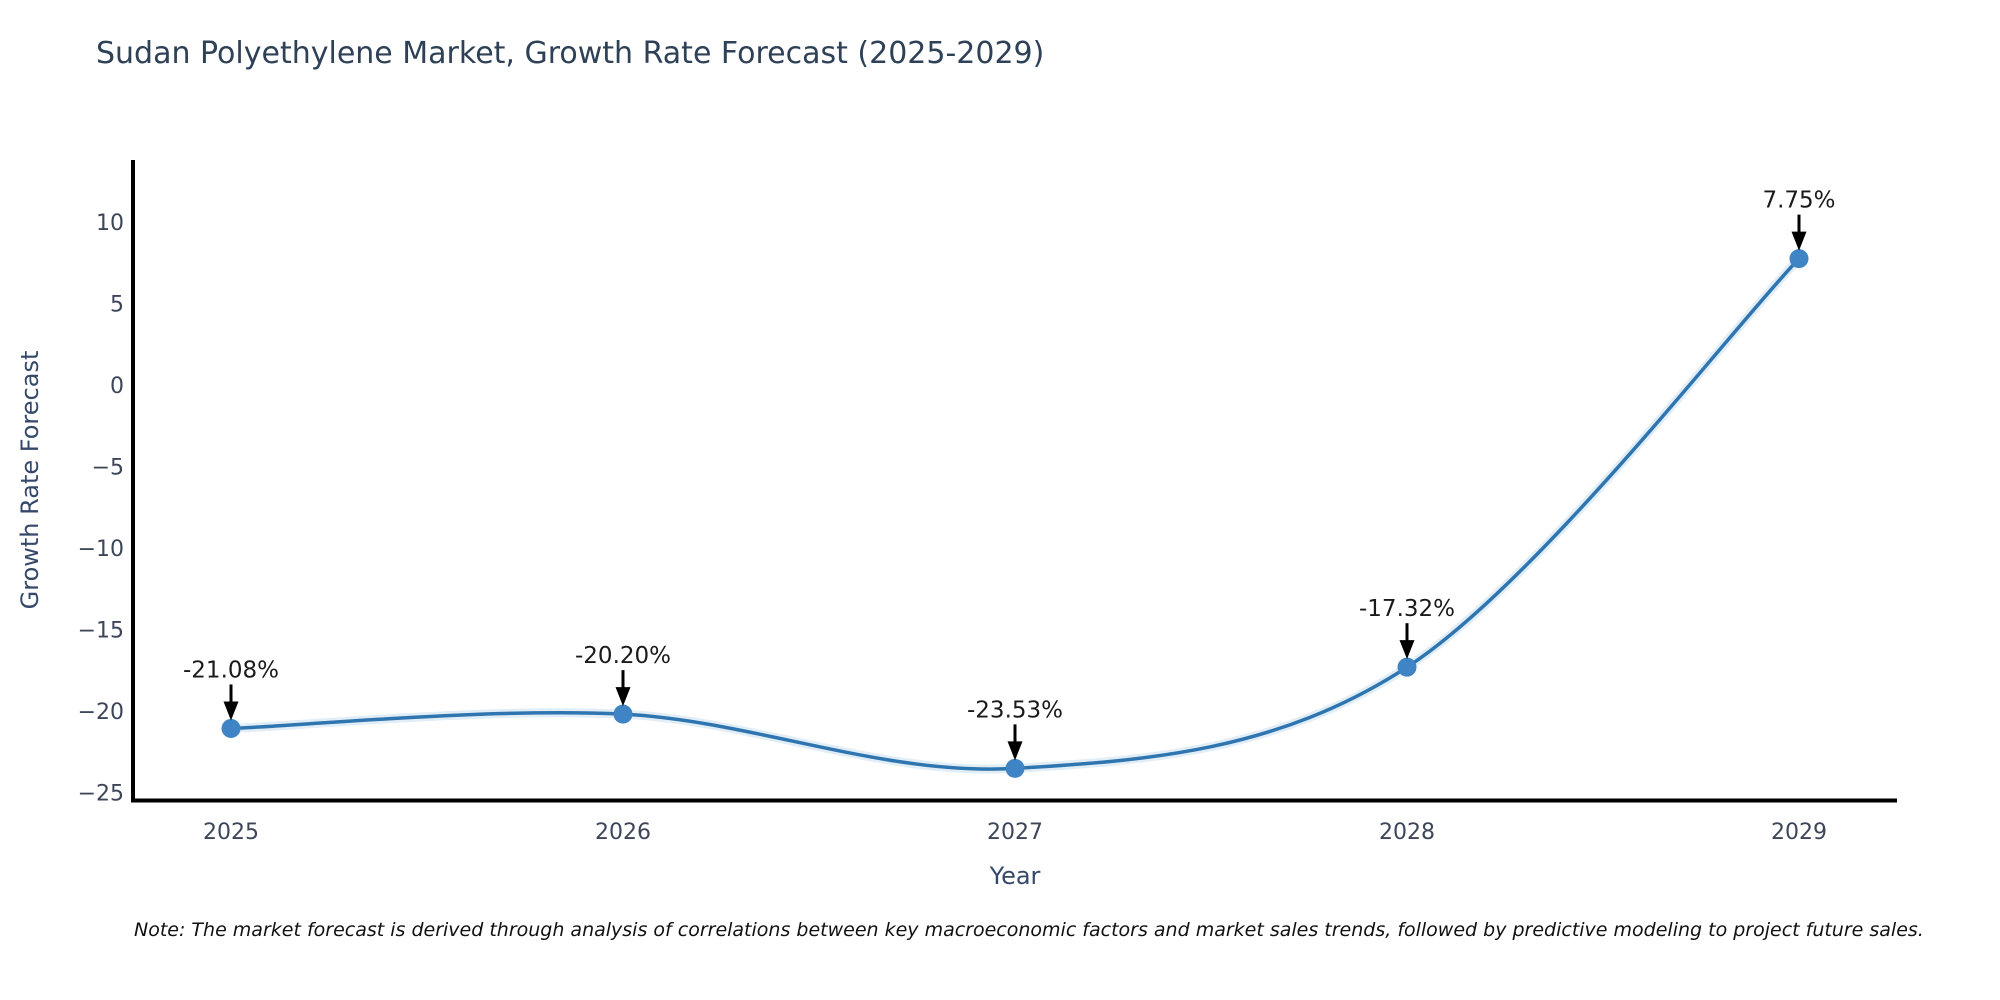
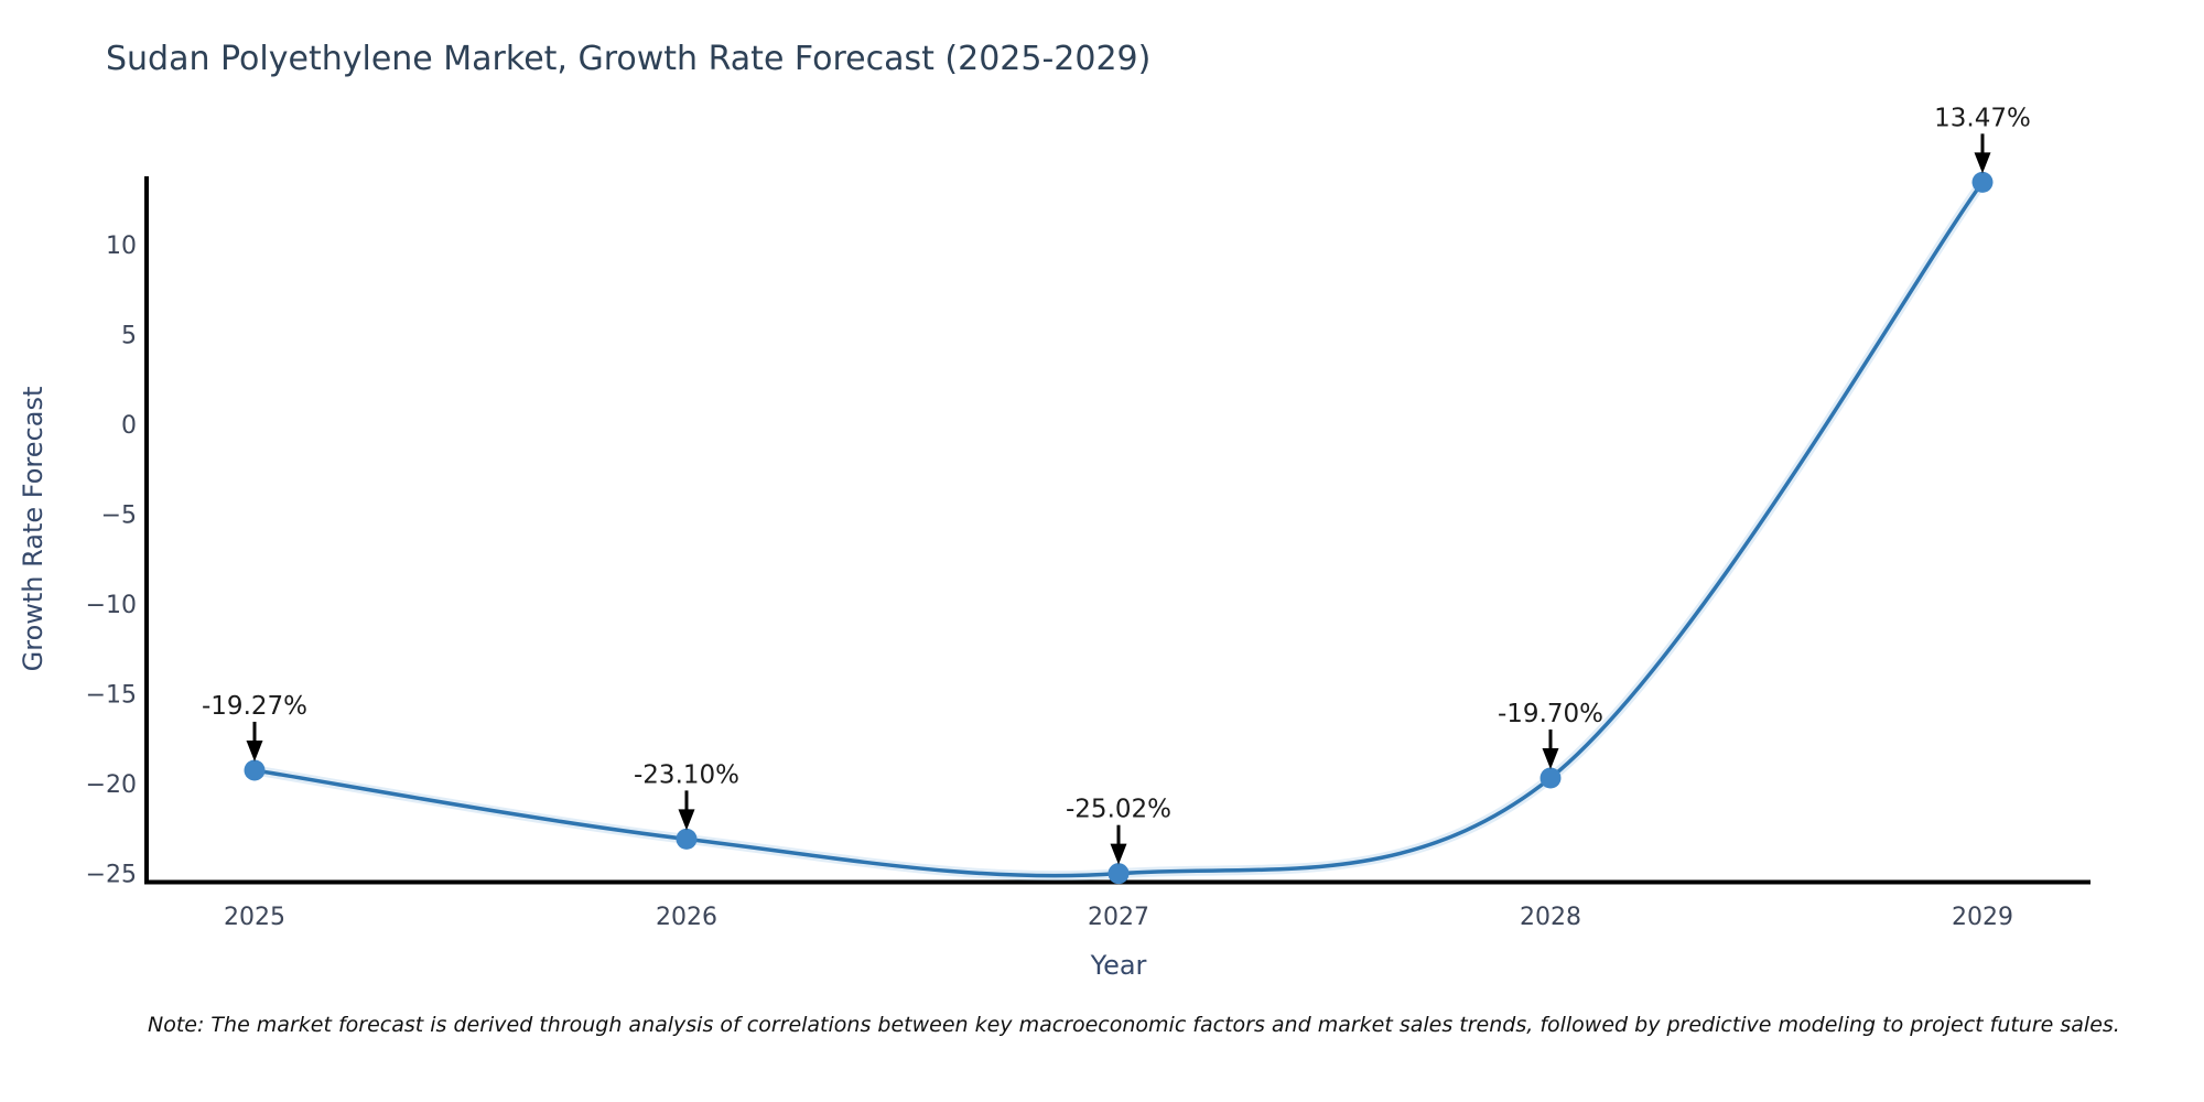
2025: -21.08% -> -19.27%
2026: -20.20% -> -23.10%
2027: -23.53% -> -25.02%
2028: -17.32% -> -19.70%
2029: 7.75% -> 13.47%
